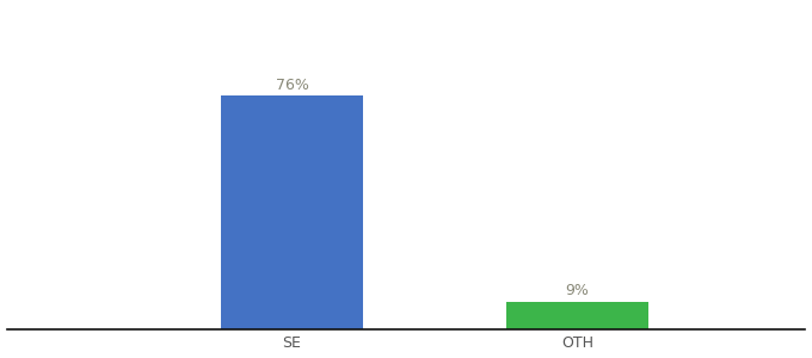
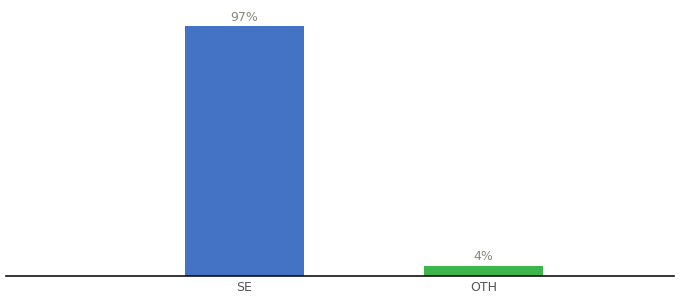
SE: 76% -> 97%
OTH: 9% -> 4%
